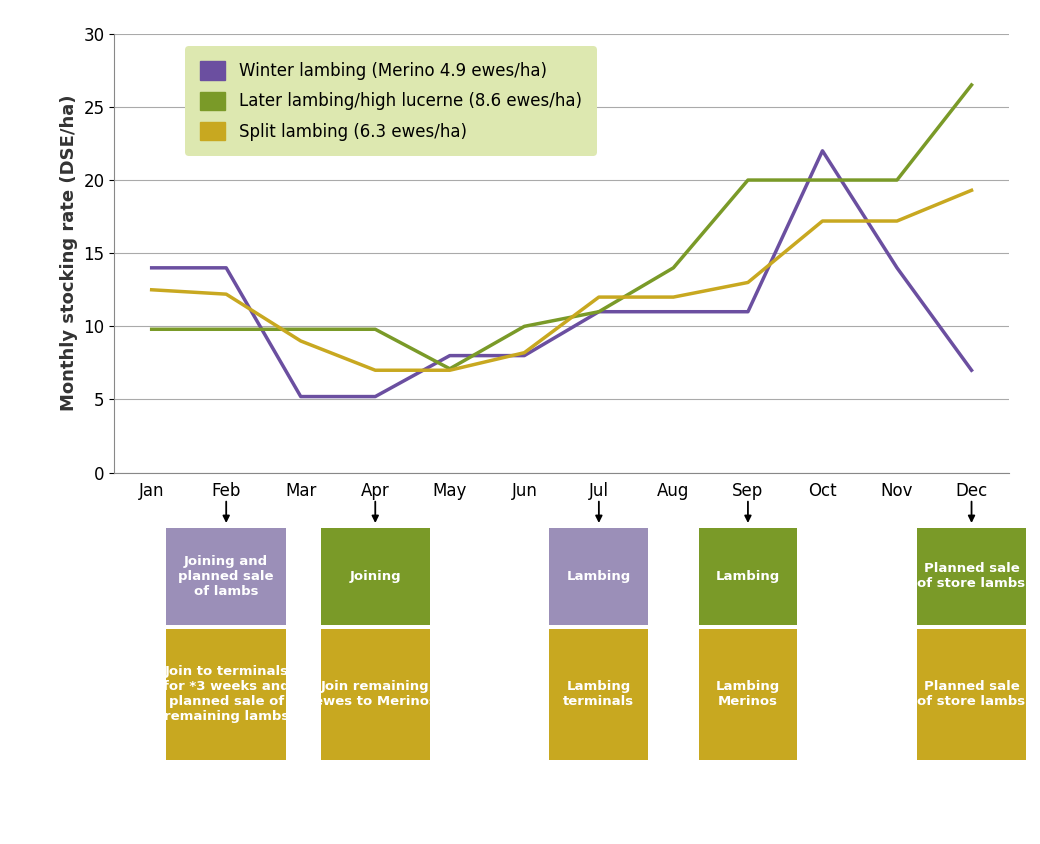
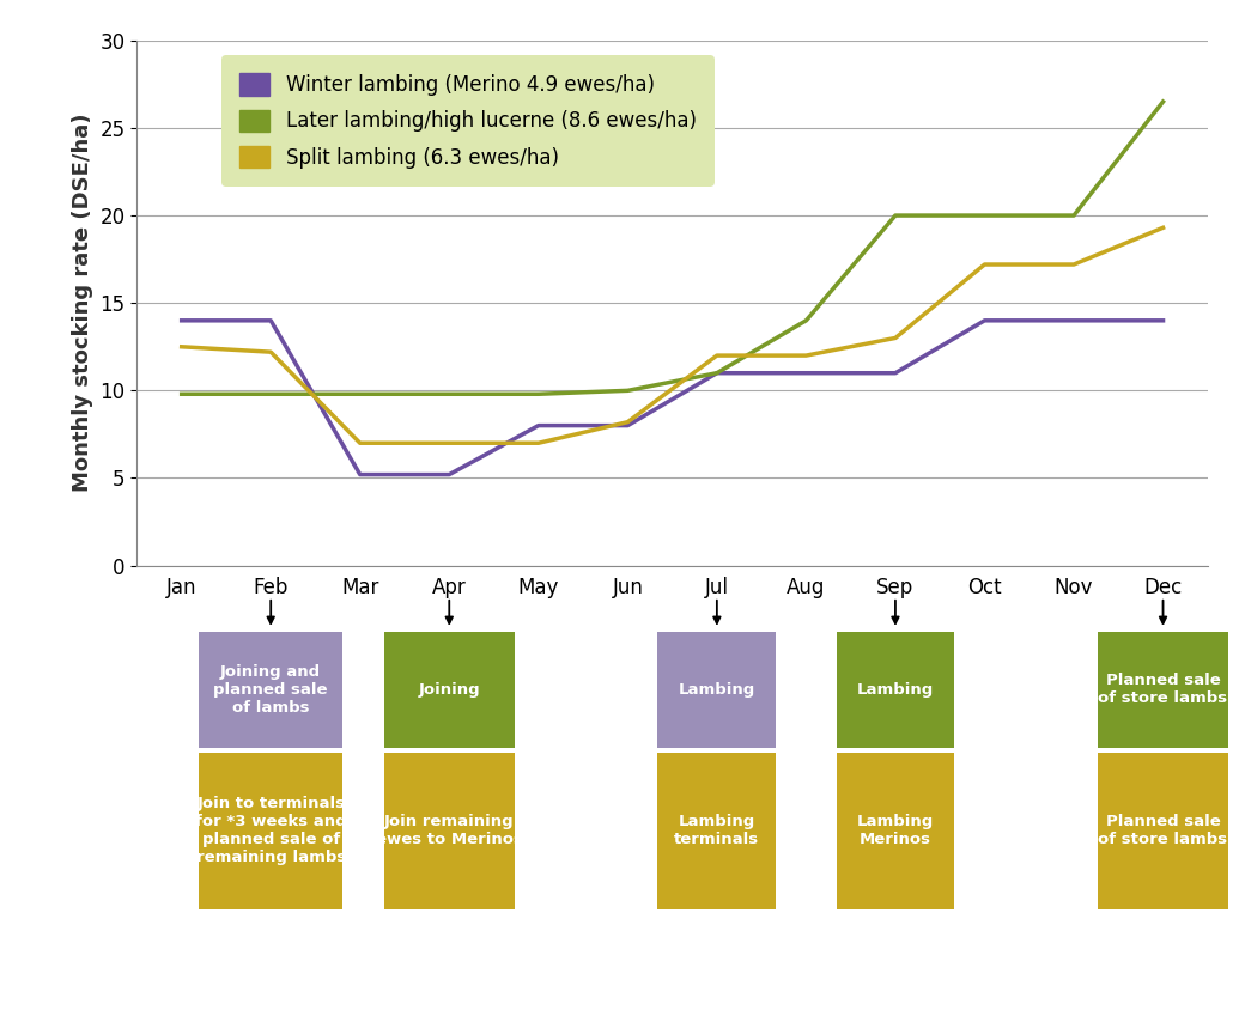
Split lambing (6.3 ewes/ha)/Mar: 9.0 -> 7.0
Later lambing/high lucerne (8.6 ewes/ha)/May: 7.1 -> 9.8
Winter lambing (Merino 4.9 ewes/ha)/Oct: 22.0 -> 14.0
Winter lambing (Merino 4.9 ewes/ha)/Dec: 7.0 -> 14.0
